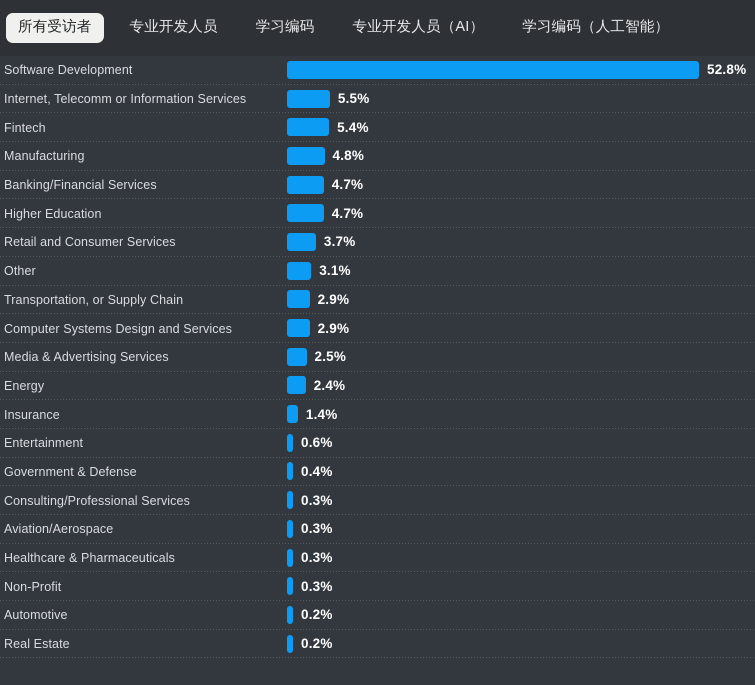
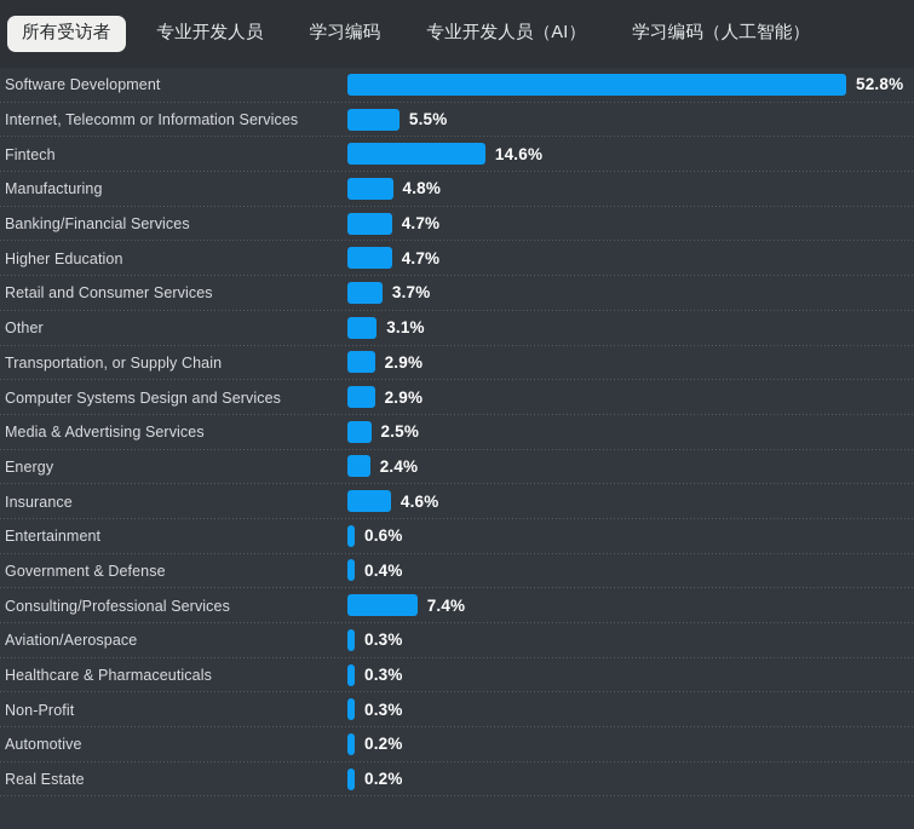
Fintech: 5.4% -> 14.6%
Insurance: 1.4% -> 4.6%
Consulting/Professional Services: 0.3% -> 7.4%
